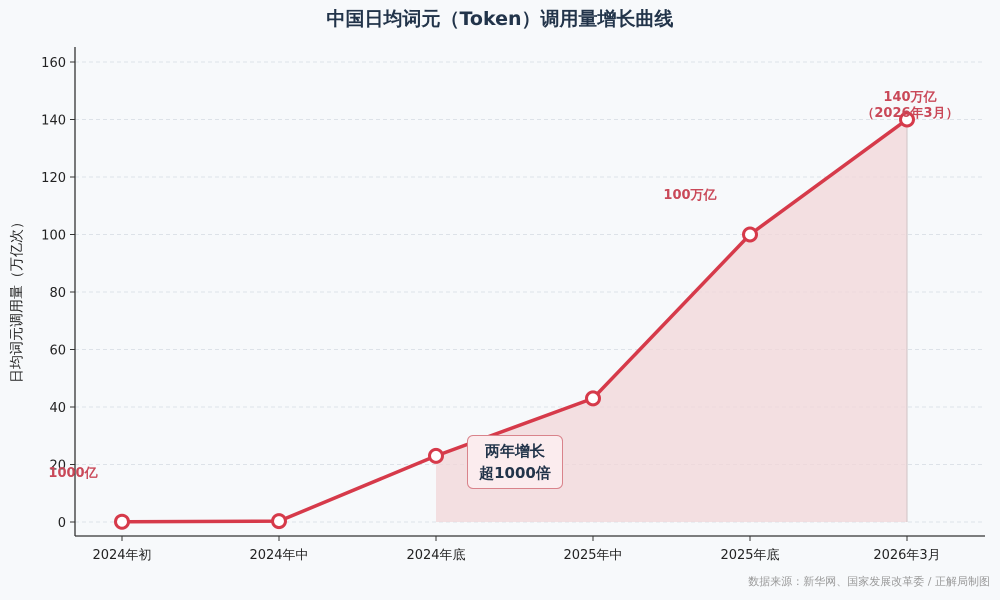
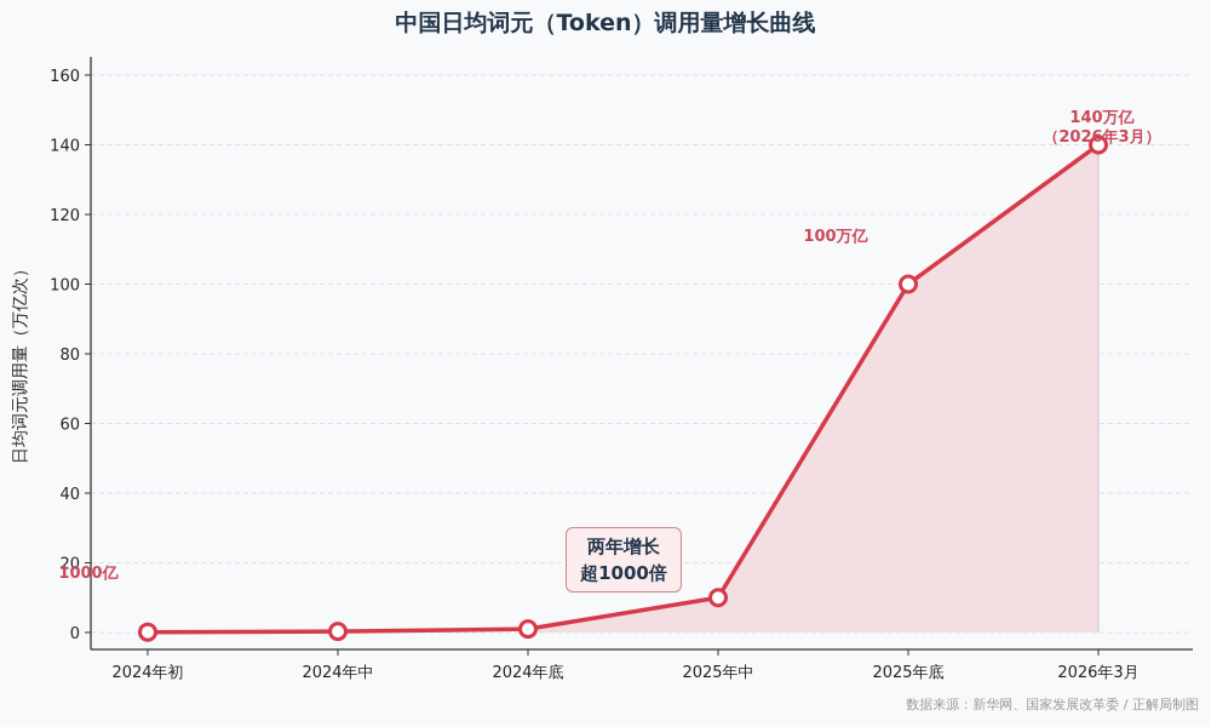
2024年底: 23 -> 1
2025年中: 43 -> 10
